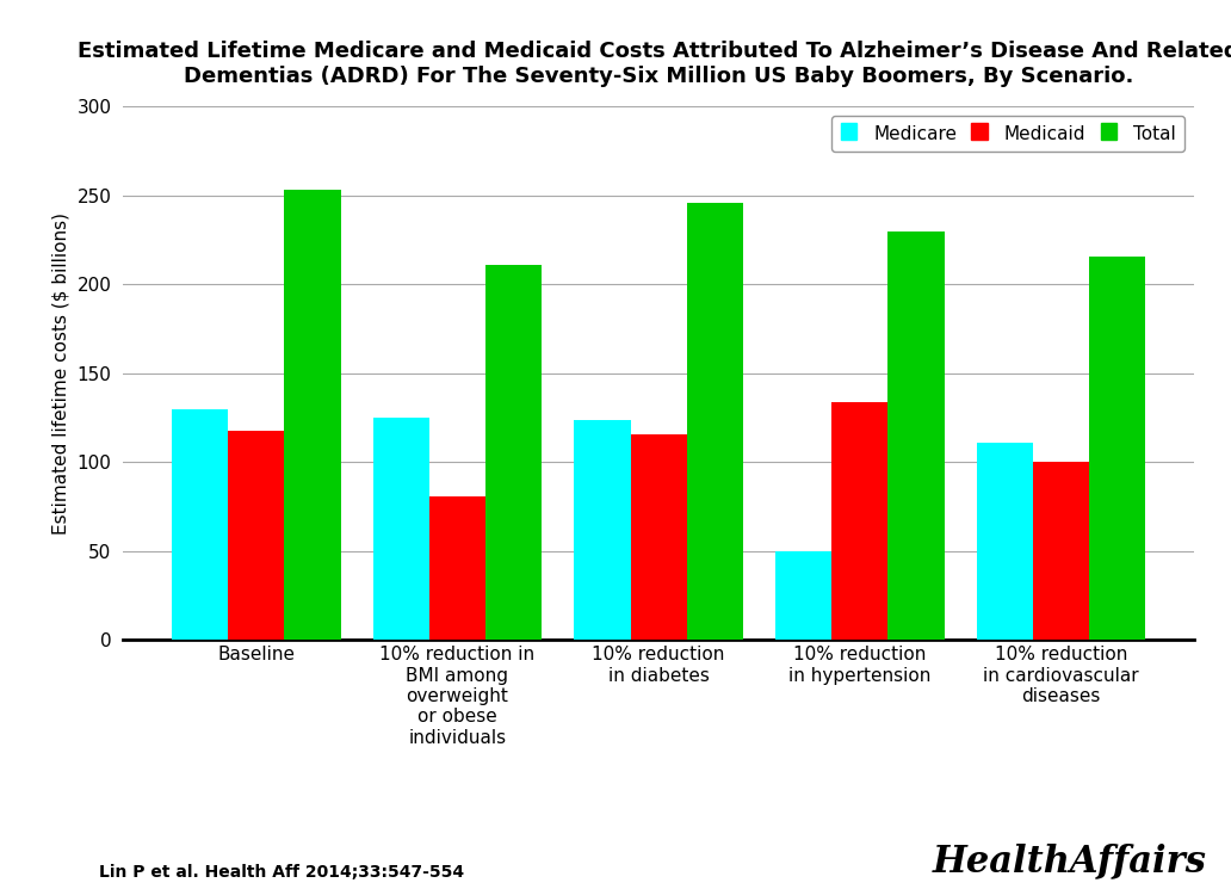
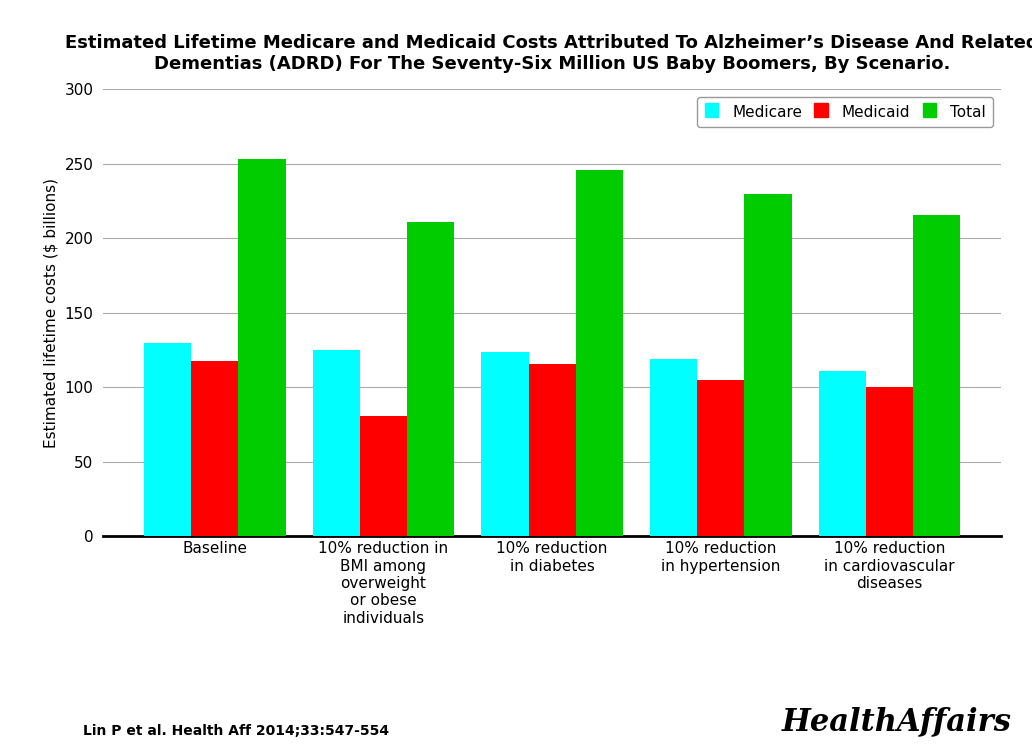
Medicare/10% reduction in hypertension: 50 -> 119
Medicaid/10% reduction in hypertension: 134 -> 105
